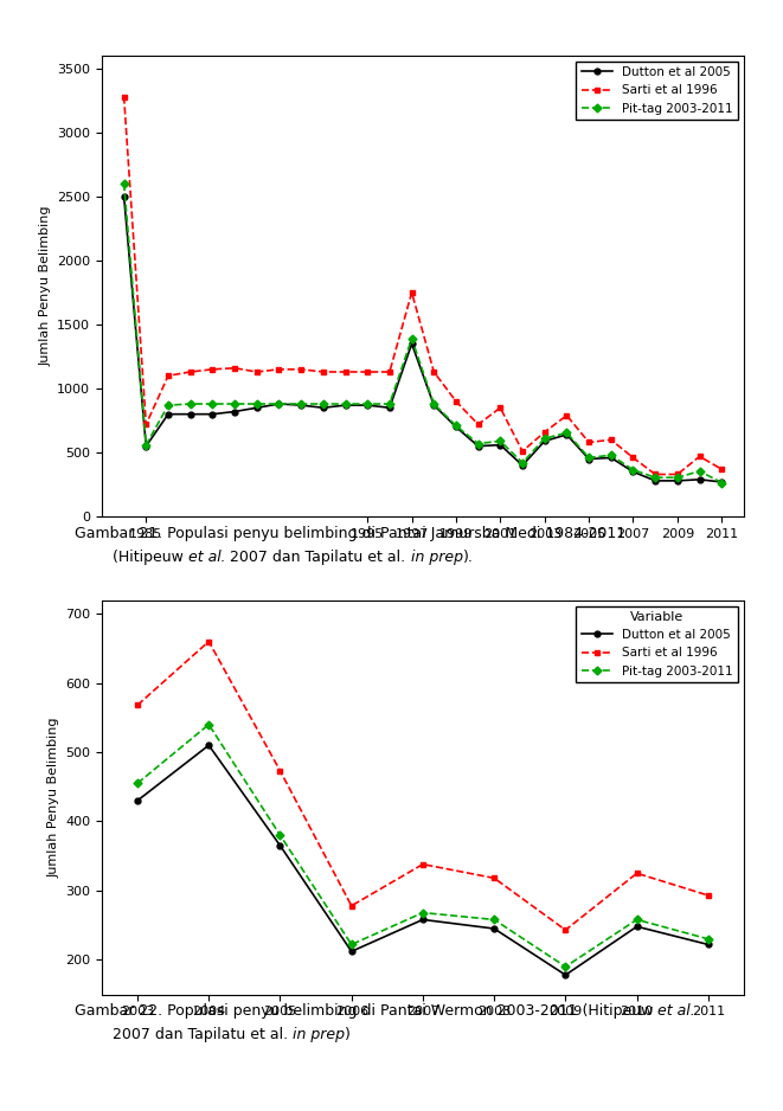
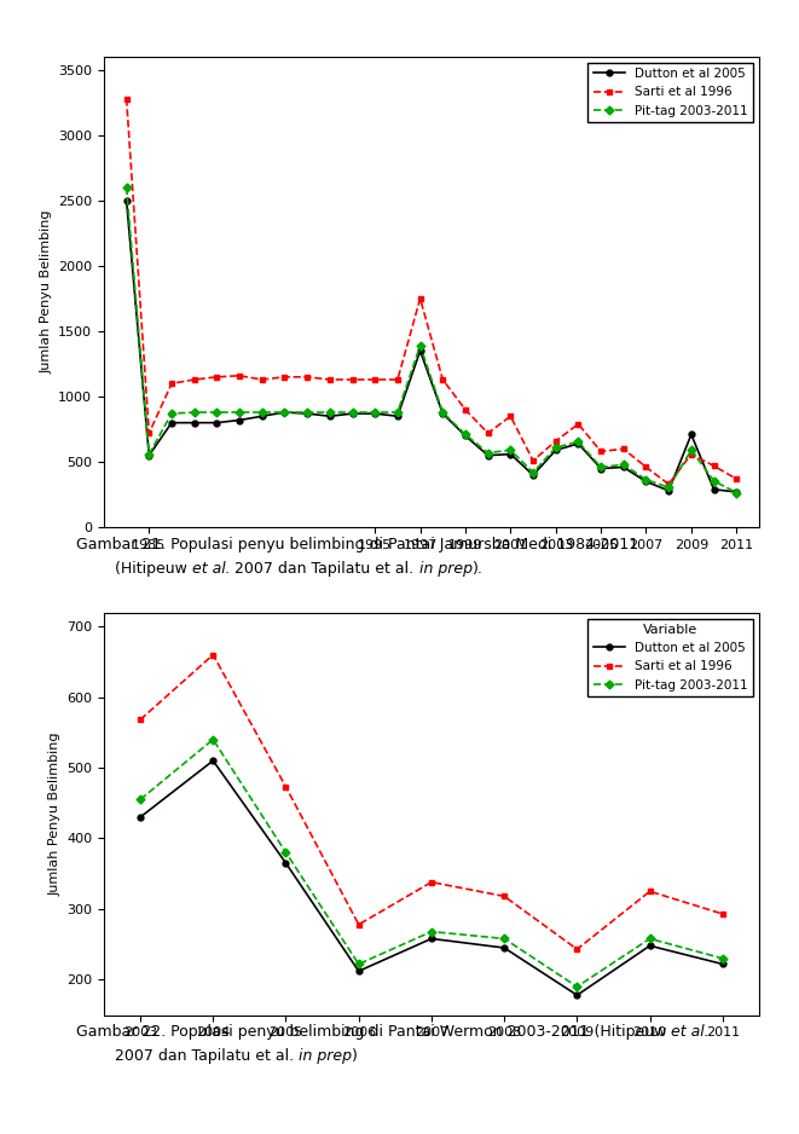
Dutton et al 2005/2009: 280 -> 710
Sarti et al 1996/2009: 330 -> 560
Pit-tag 2003-2011/2009: 300 -> 590
